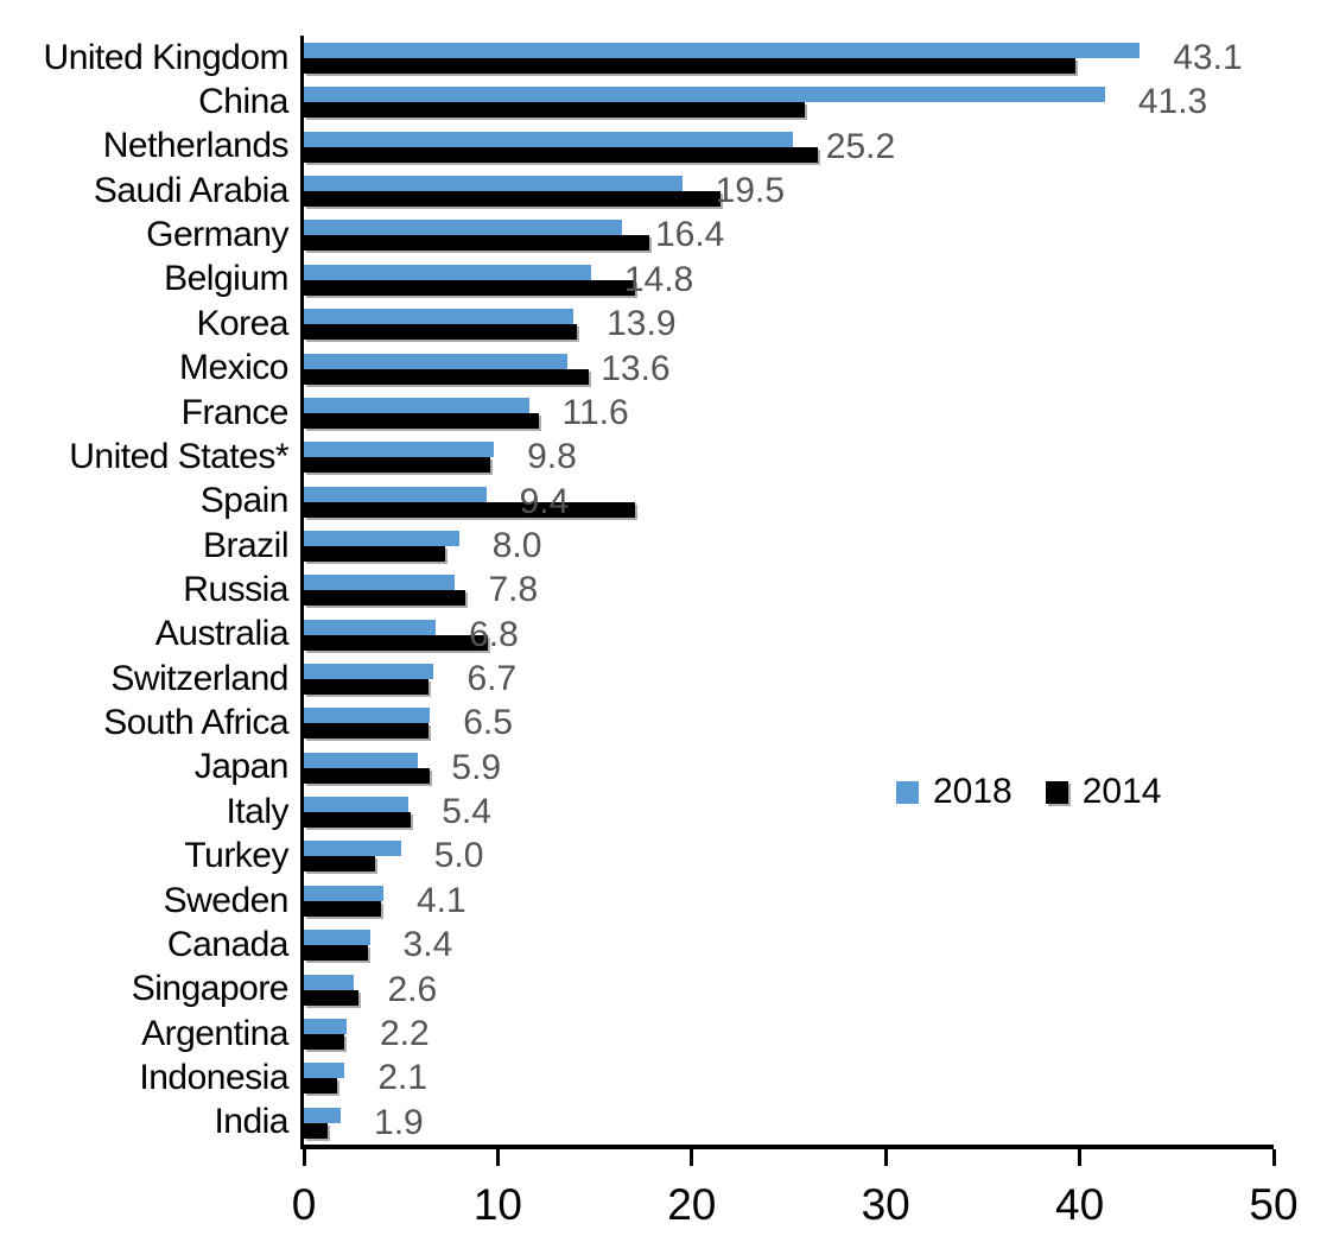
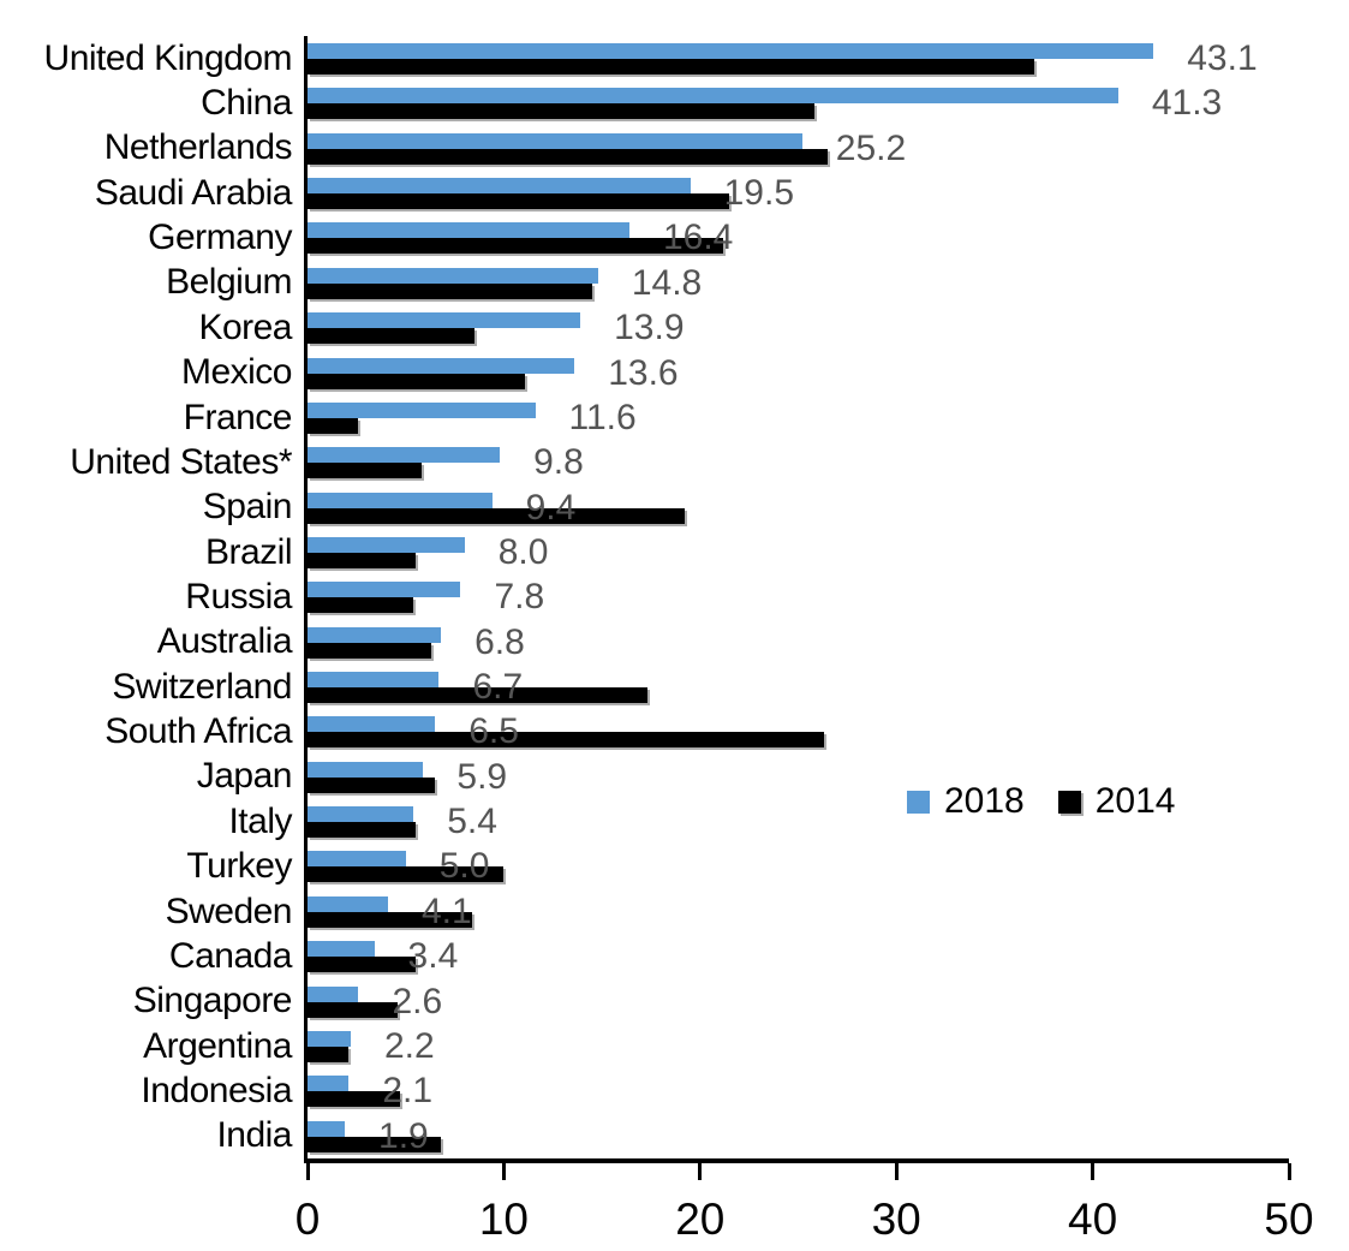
2014/United Kingdom: 39.8 -> 37.0
2014/Germany: 17.8 -> 21.2
2014/Belgium: 17.1 -> 14.5
2014/Korea: 14.1 -> 8.5
2014/Mexico: 14.7 -> 11.1
2014/France: 12.1 -> 2.6
2014/United States*: 9.6 -> 5.8
2014/Spain: 17.1 -> 19.2
2014/Brazil: 7.3 -> 5.5
2014/Russia: 8.3 -> 5.4
2014/Australia: 9.5 -> 6.3
2014/Switzerland: 6.4 -> 17.3
2014/South Africa: 6.4 -> 26.3
2014/Turkey: 3.7 -> 10.0
2014/Sweden: 4.0 -> 8.4
2014/Canada: 3.3 -> 5.5
2014/Singapore: 2.8 -> 4.6
2014/Indonesia: 1.7 -> 4.7
2014/India: 1.2 -> 6.8
